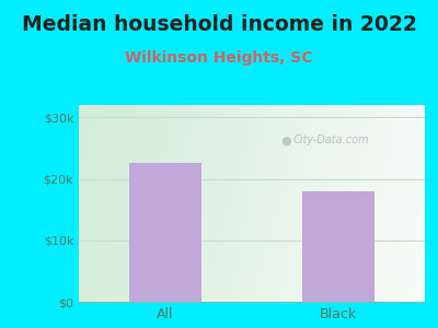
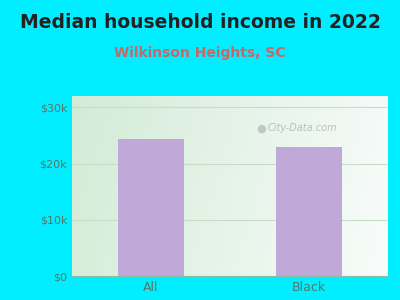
All: $22.5k -> $24.4k
Black: $18.0k -> $23.0k
